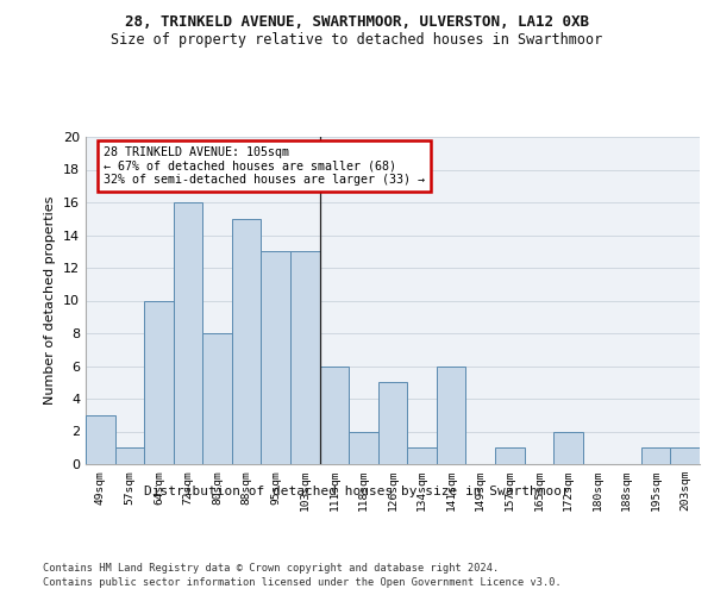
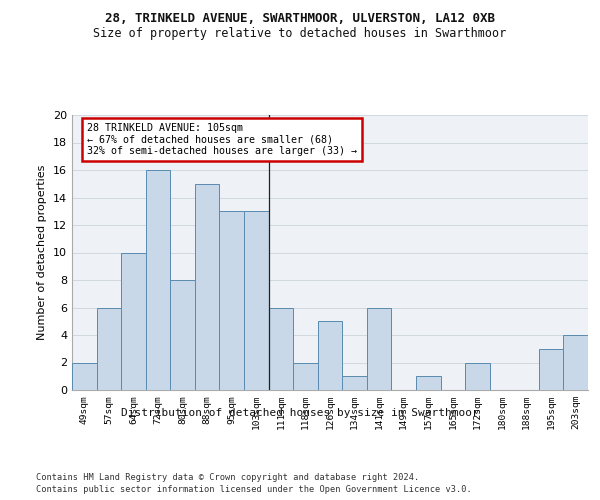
49sqm: 3 -> 2
57sqm: 1 -> 6
195sqm: 1 -> 3
203sqm: 1 -> 4
